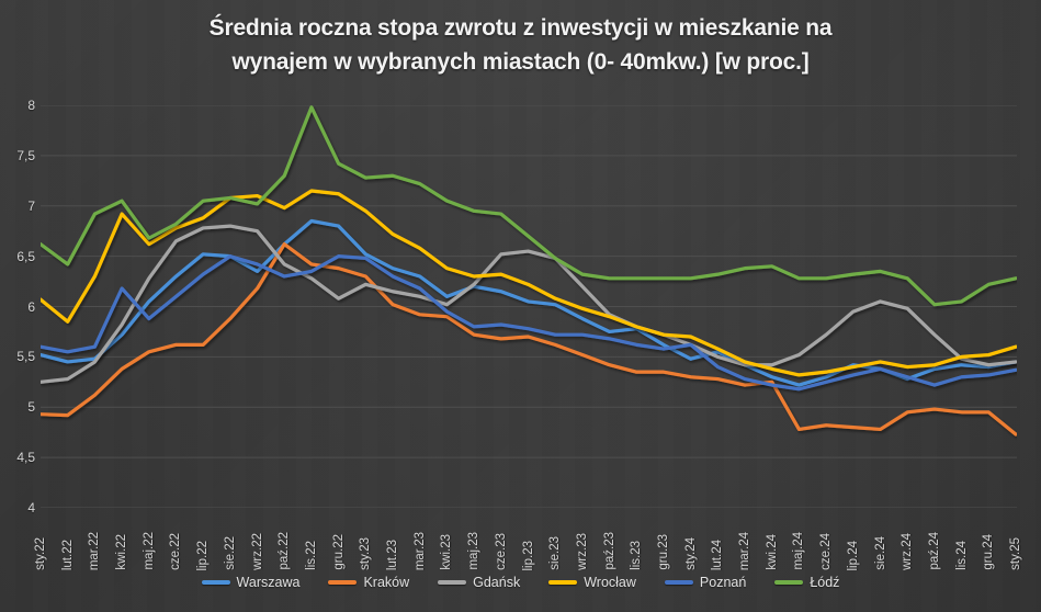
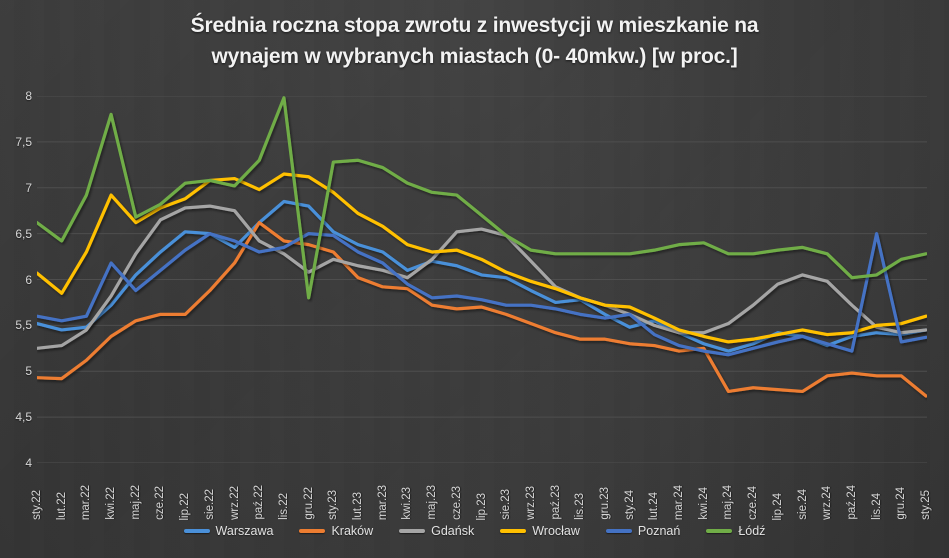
Łódź/kwi.22: 7.0 -> 7.8
Łódź/gru.22: 7.4 -> 5.8
Poznań/lis.24: 5.3 -> 6.5
